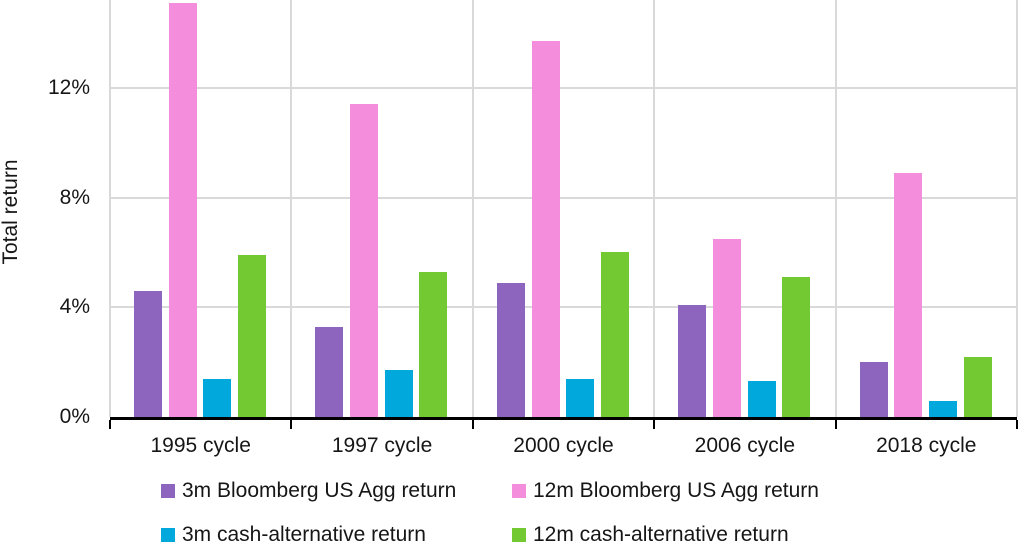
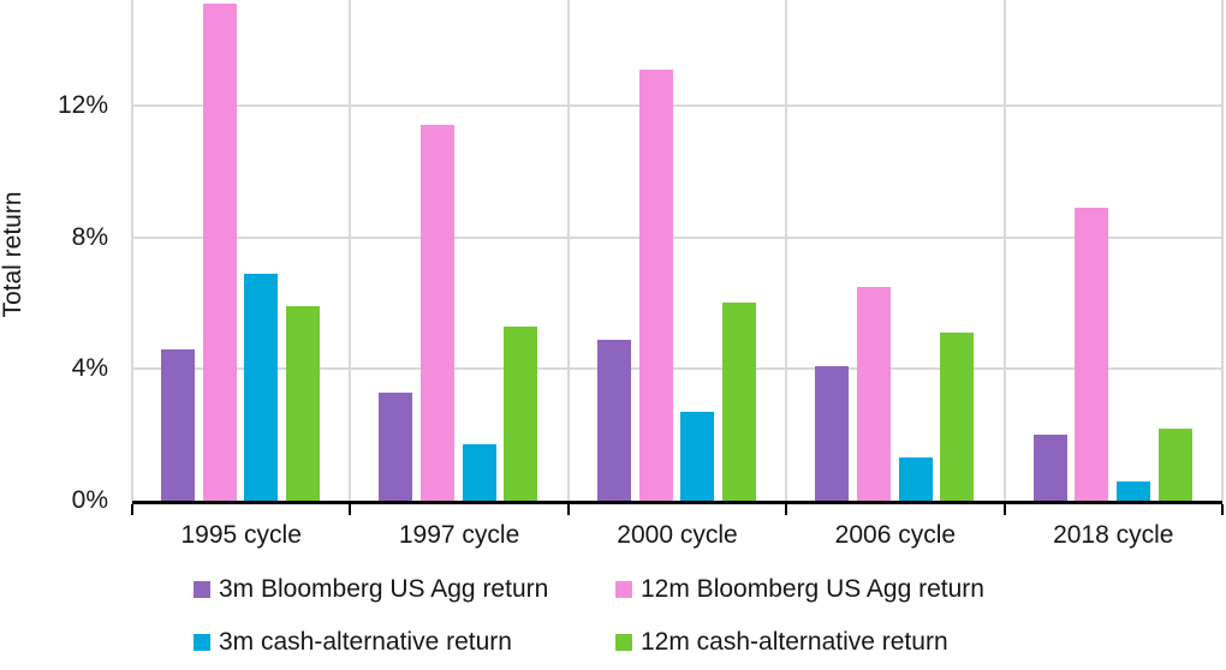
3m cash-alternative return/1995 cycle: 1.4% -> 6.9%
12m Bloomberg US Agg return/2000 cycle: 13.7% -> 13.1%
3m cash-alternative return/2000 cycle: 1.4% -> 2.7%
